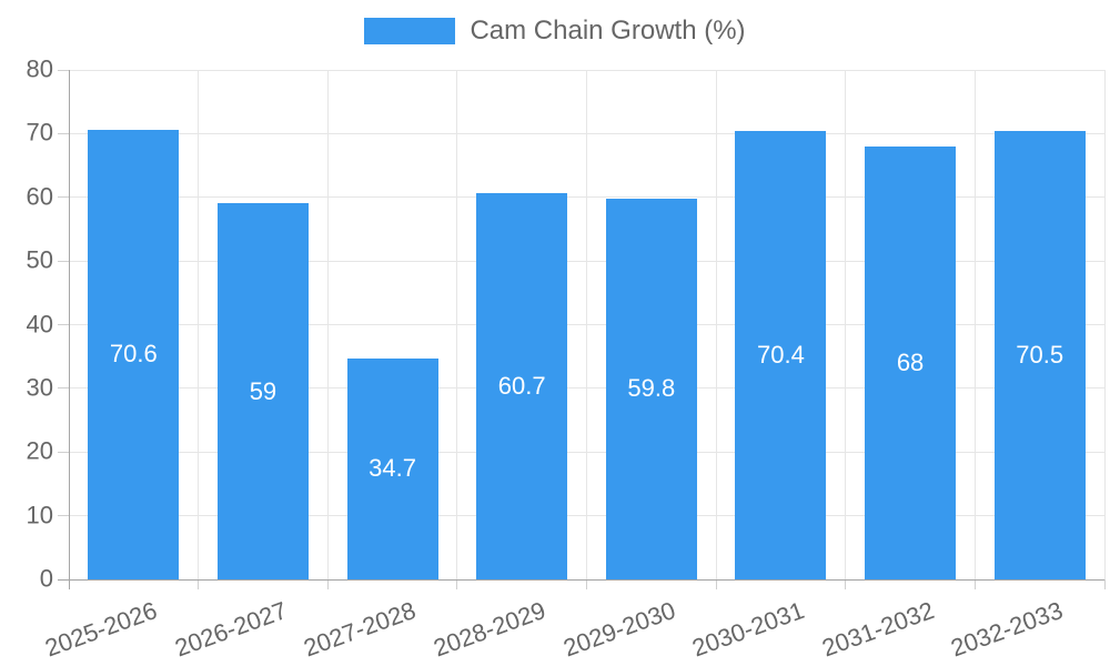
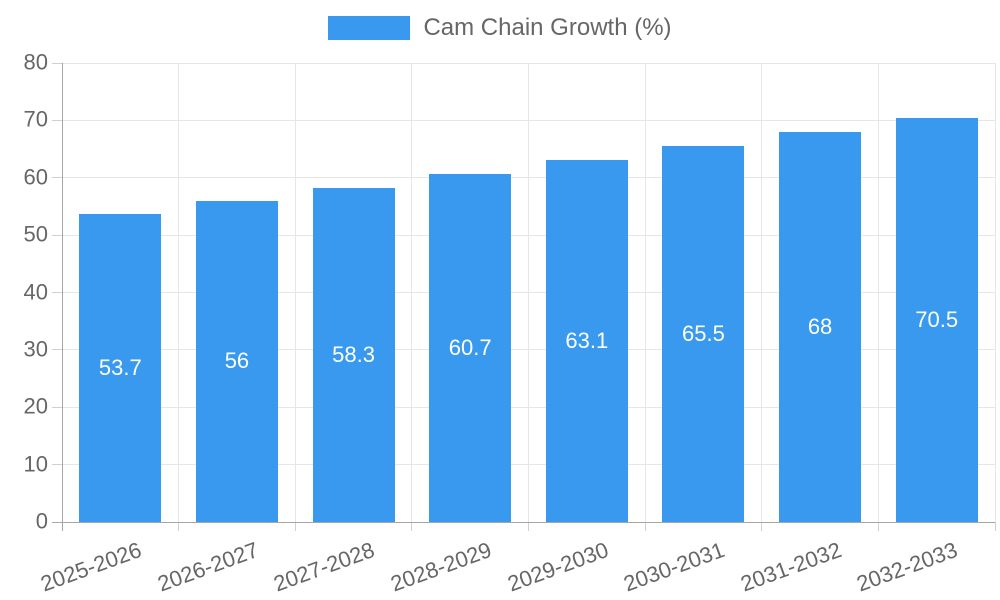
2025-2026: 70.6 -> 53.7
2026-2027: 59 -> 56
2027-2028: 34.7 -> 58.3
2029-2030: 59.8 -> 63.1
2030-2031: 70.4 -> 65.5
